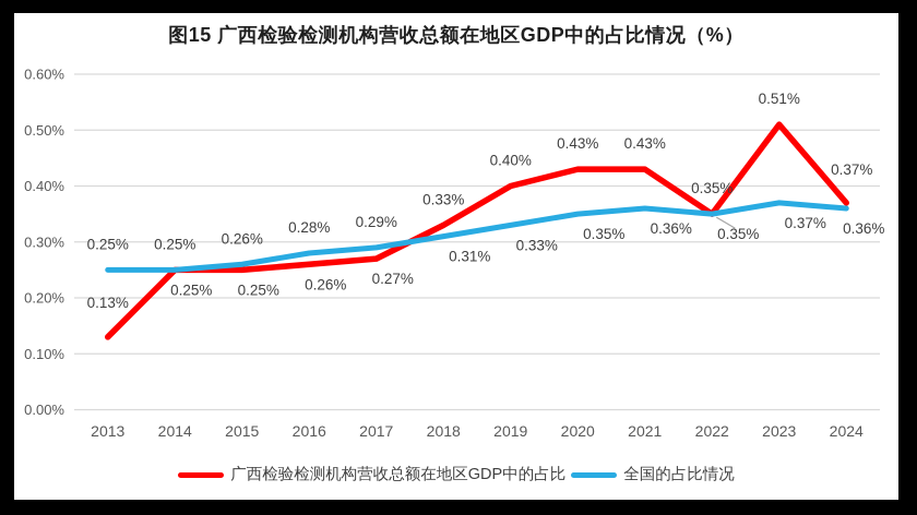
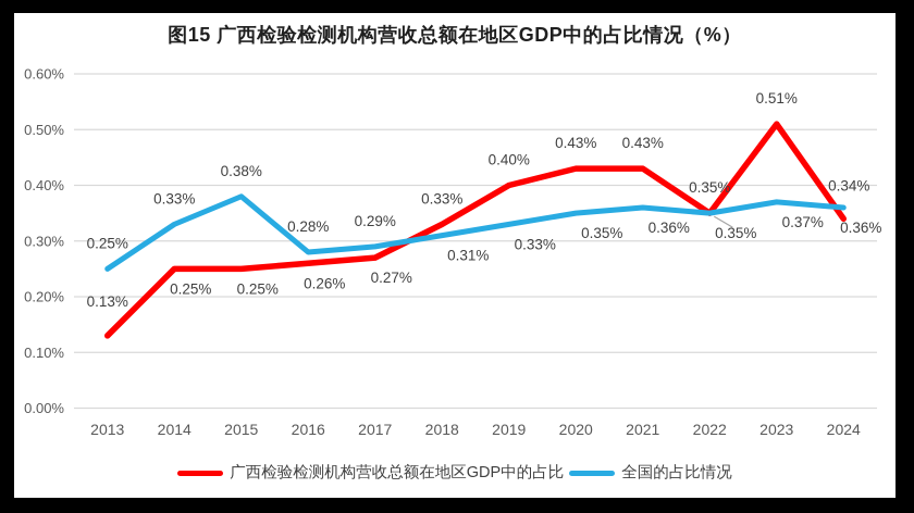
全国的占比情况/2014: 0.25% -> 0.33%
全国的占比情况/2015: 0.26% -> 0.38%
广西检验检测机构营收总额在地区GDP中的占比/2024: 0.37% -> 0.34%
